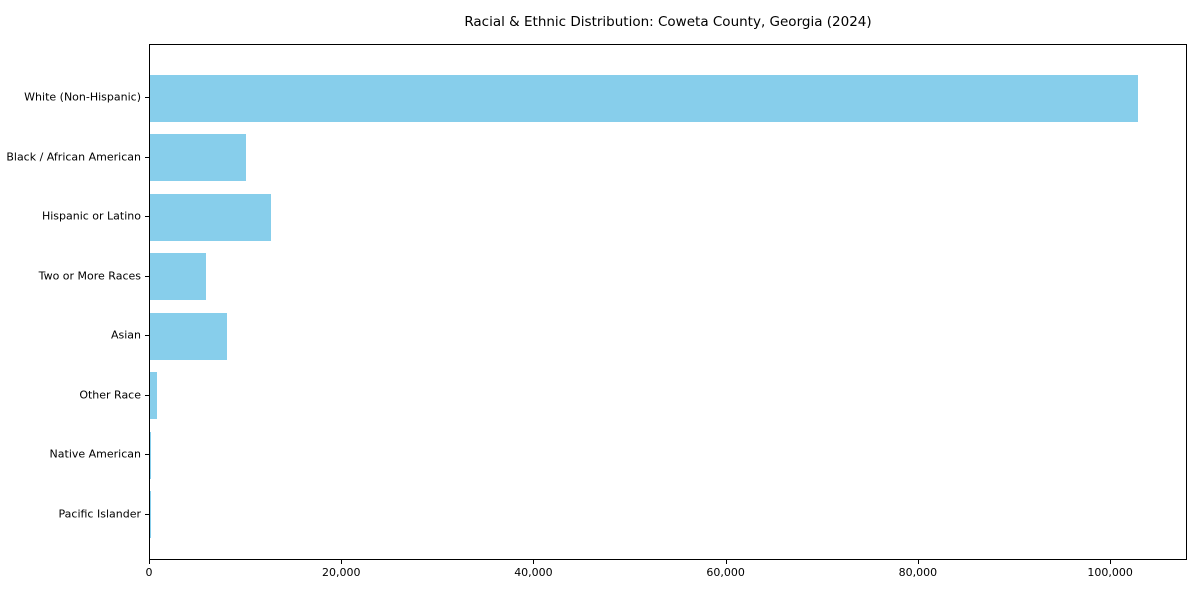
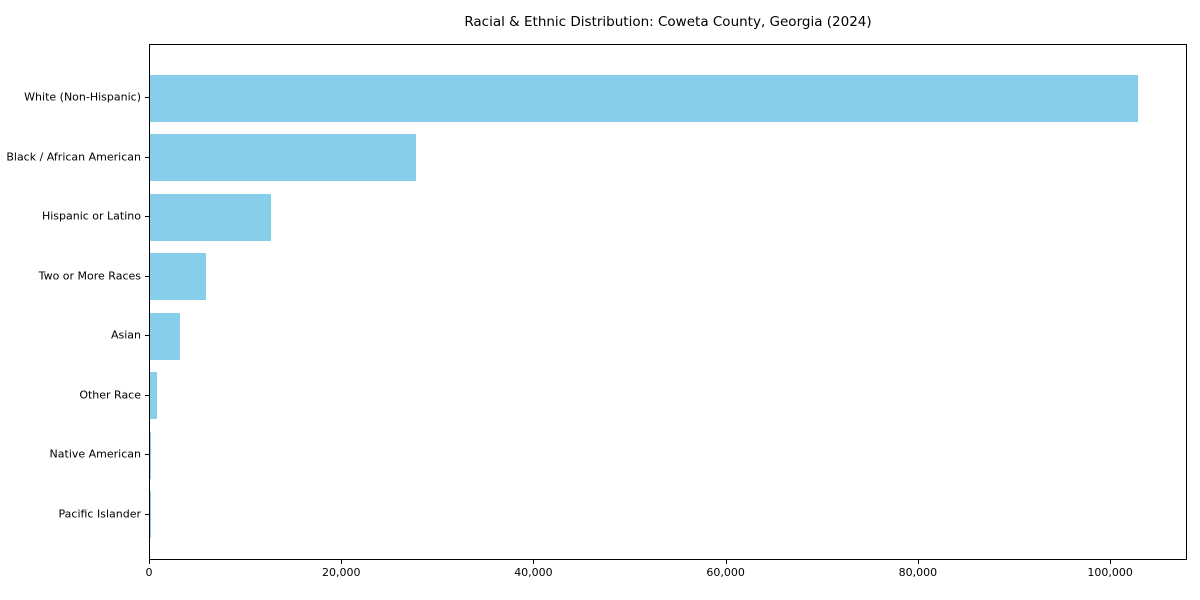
Black / African American: 10000 -> 28000
Asian: 8000 -> 3000
